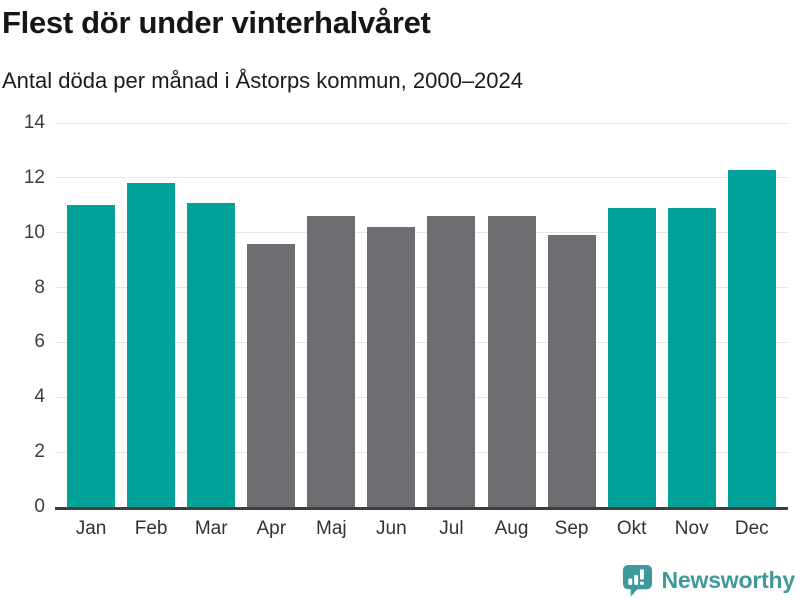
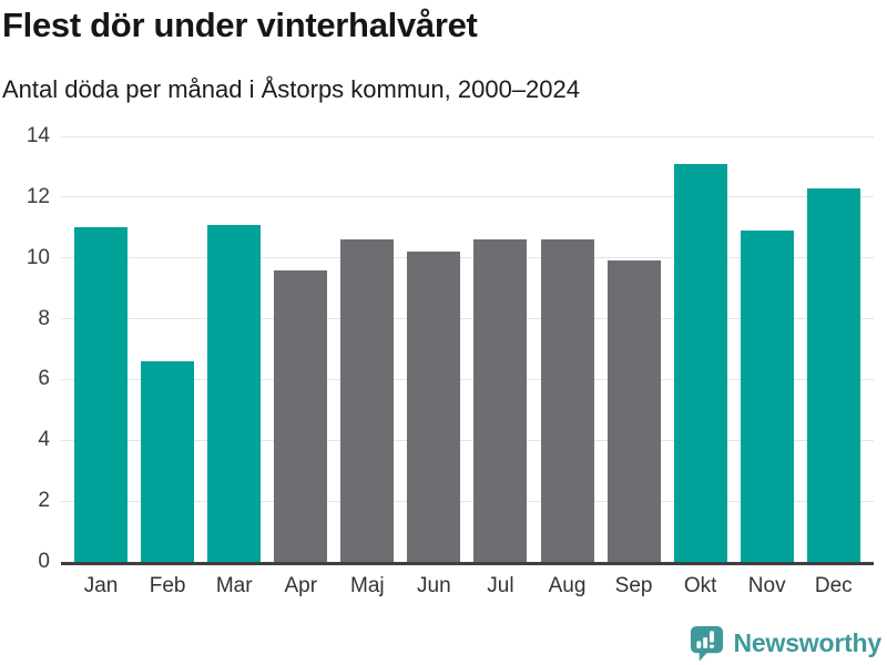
Feb: 11.8 -> 6.6
Okt: 10.9 -> 13.1
